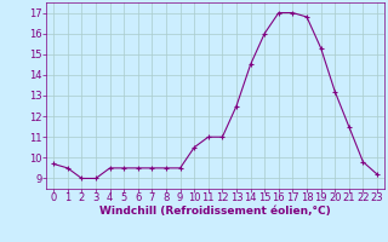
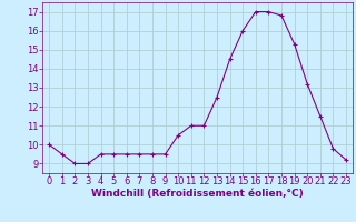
0: 9.7 -> 10.0
